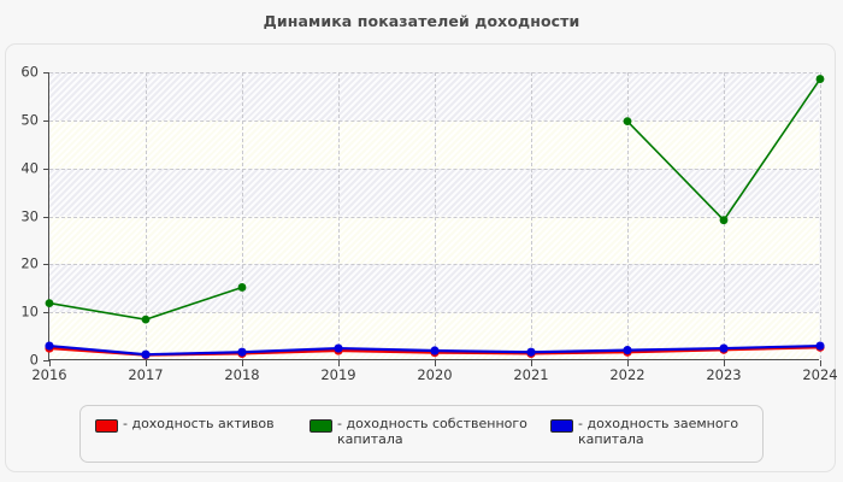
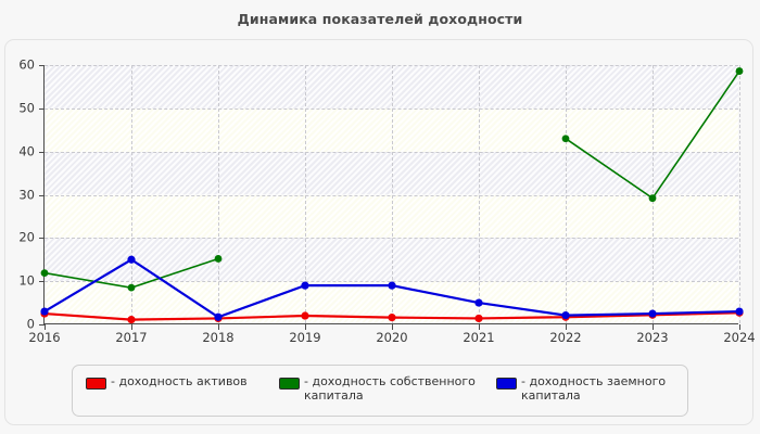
- доходность заемного капитала/2017: 1 -> 15
- доходность заемного капитала/2019: 2 -> 9
- доходность заемного капитала/2020: 2 -> 9
- доходность заемного капитала/2021: 2 -> 5
- доходность собственного капитала/2022: 50 -> 43
